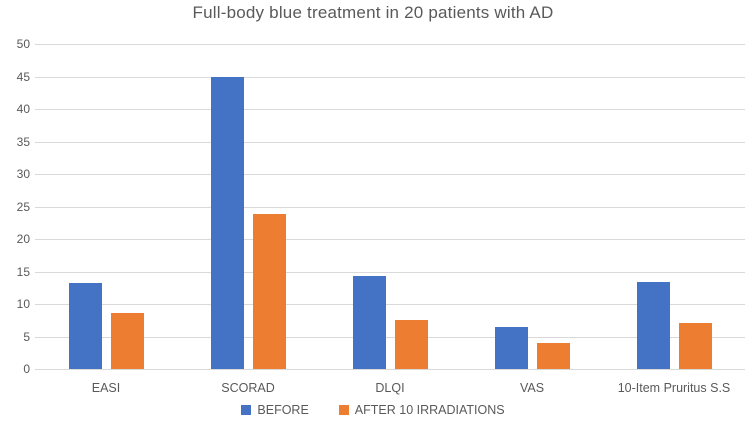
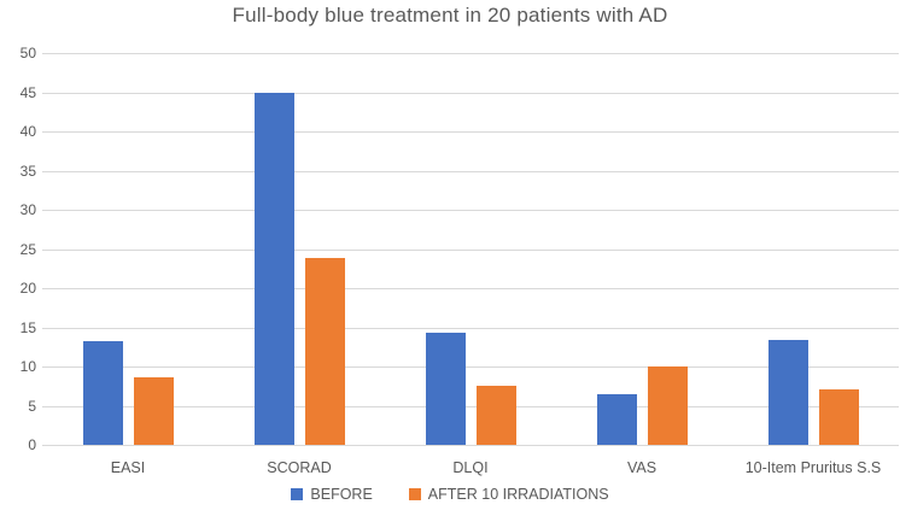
AFTER 10 IRRADIATIONS/VAS: 4 -> 10
